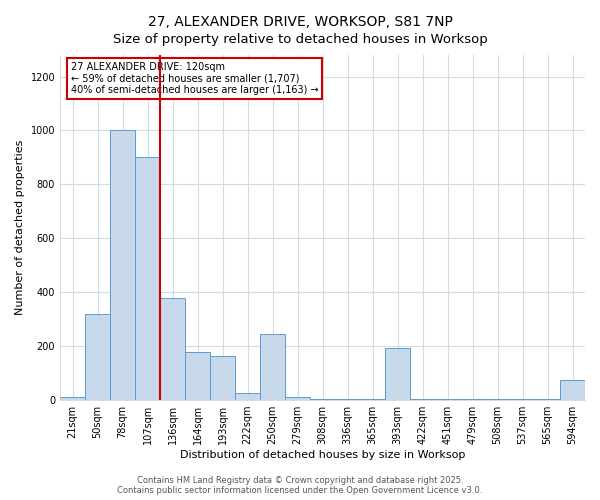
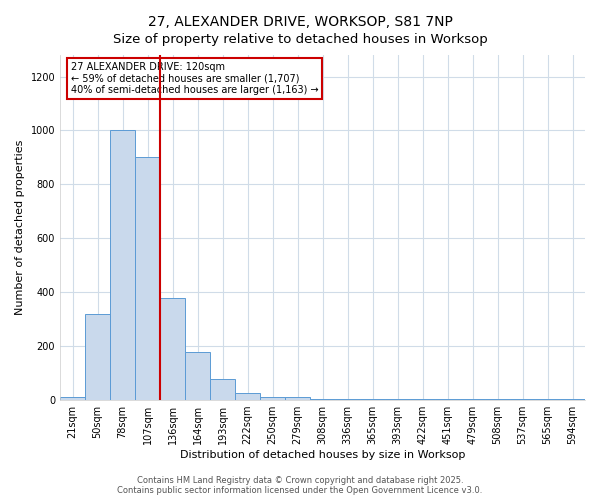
193sqm: 165 -> 80
250sqm: 245 -> 10
393sqm: 195 -> 3
594sqm: 75 -> 3
